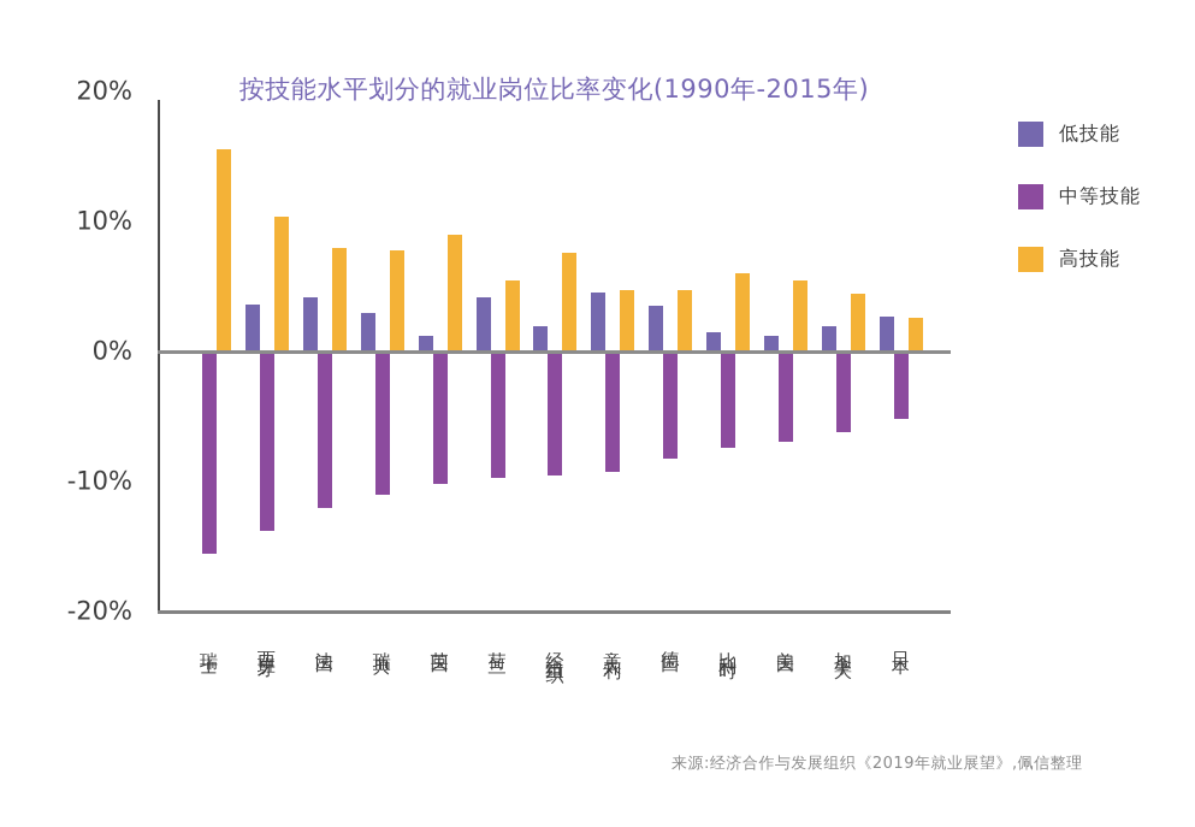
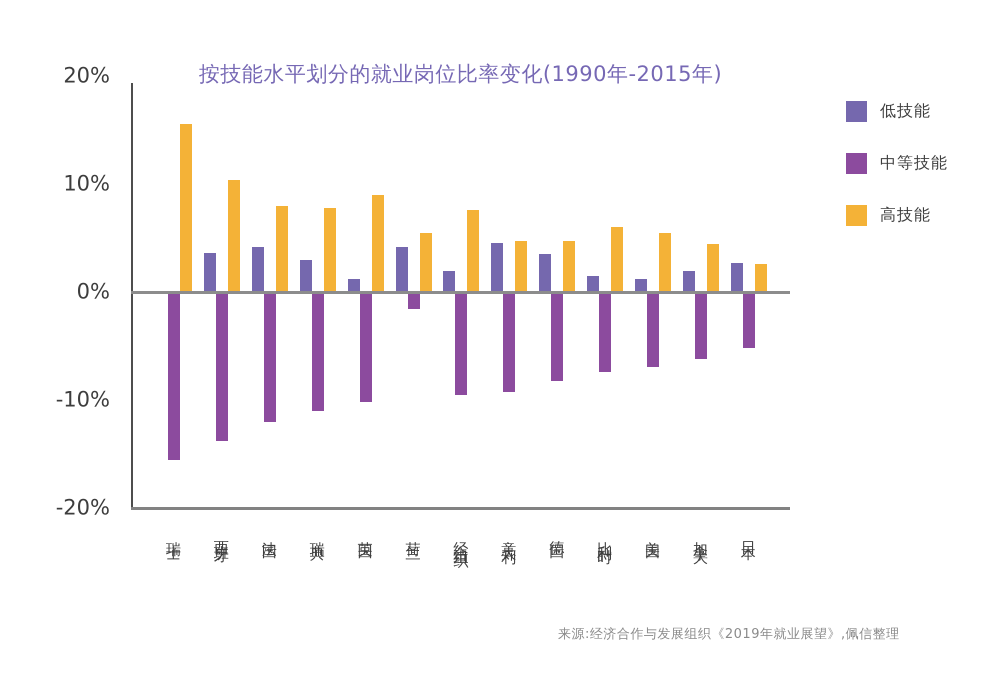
中等技能/荷兰: -9.7% -> -1.6%
